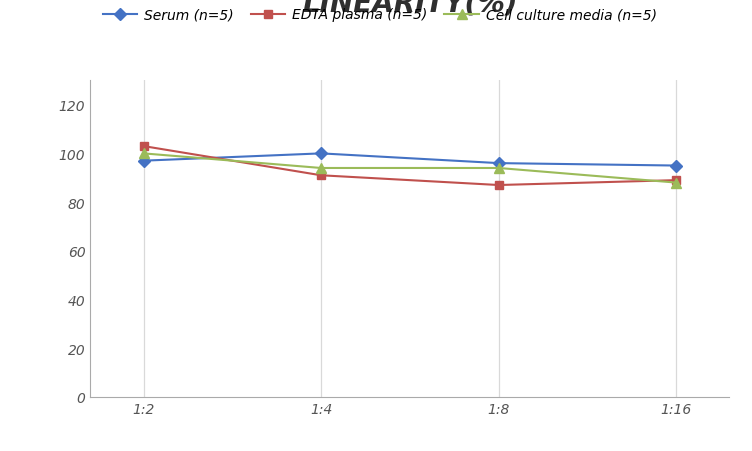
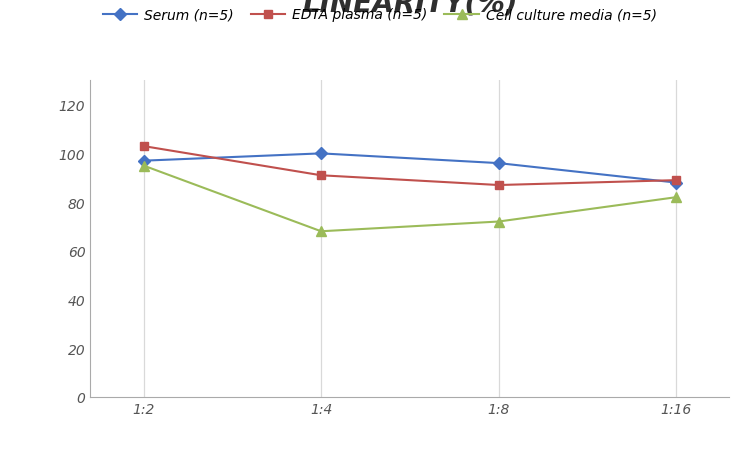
Cell culture media (n=5)/1:2: 100 -> 95
Cell culture media (n=5)/1:4: 94 -> 68
Cell culture media (n=5)/1:8: 94 -> 72
Serum (n=5)/1:16: 95 -> 88
Cell culture media (n=5)/1:16: 88 -> 82
